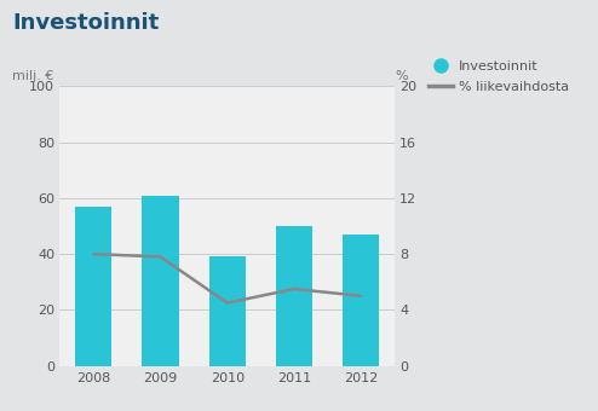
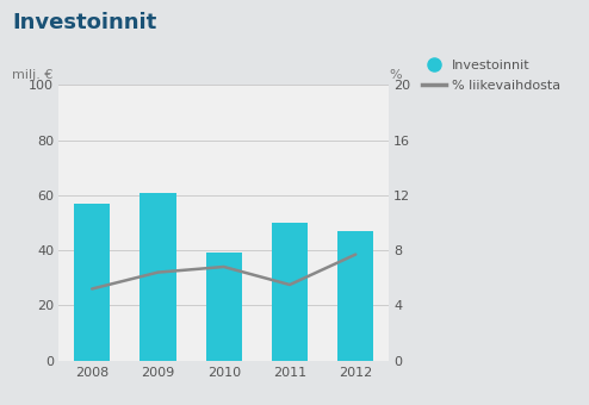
% liikevaihdosta/2008: 8.0 -> 5.2
% liikevaihdosta/2009: 7.8 -> 6.4
% liikevaihdosta/2010: 4.5 -> 6.8
% liikevaihdosta/2012: 5.0 -> 7.7
